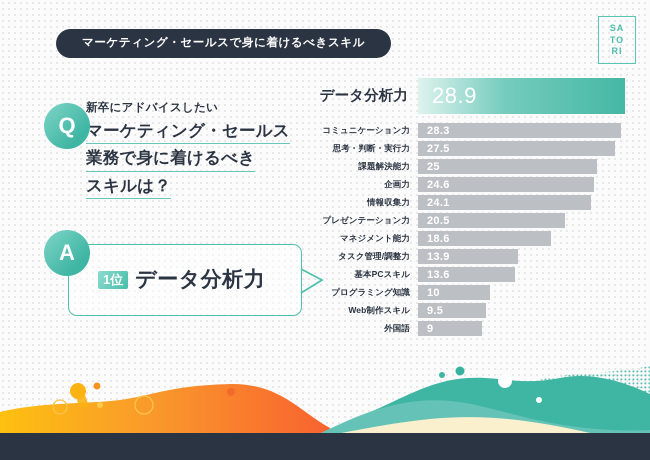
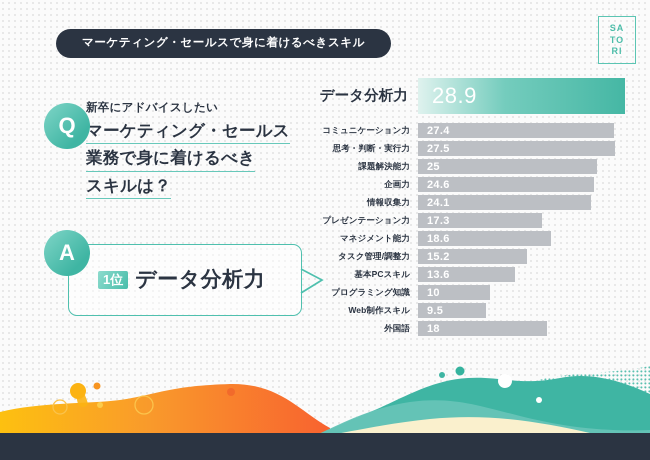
コミュニケーション力: 28.3 -> 27.4
プレゼンテーション力: 20.5 -> 17.3
タスク管理/調整力: 13.9 -> 15.2
外国語: 9 -> 18
